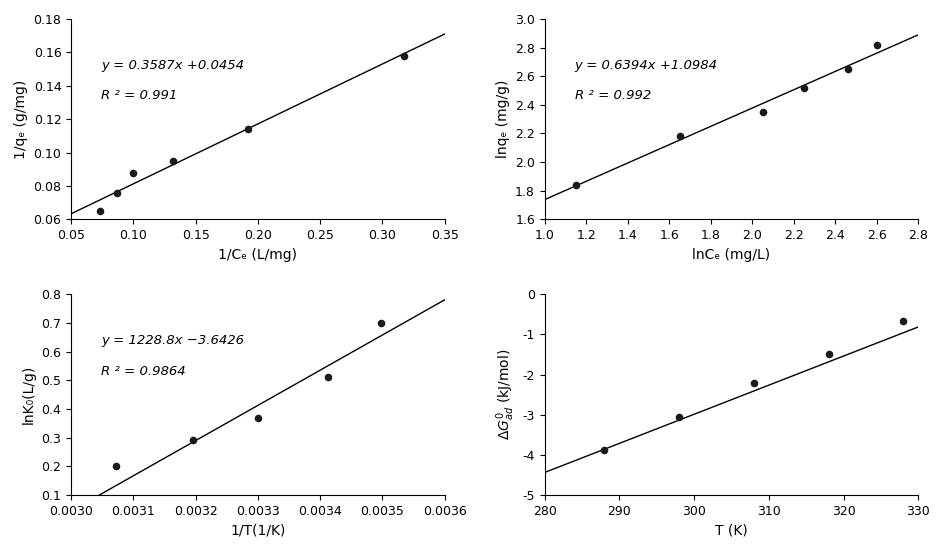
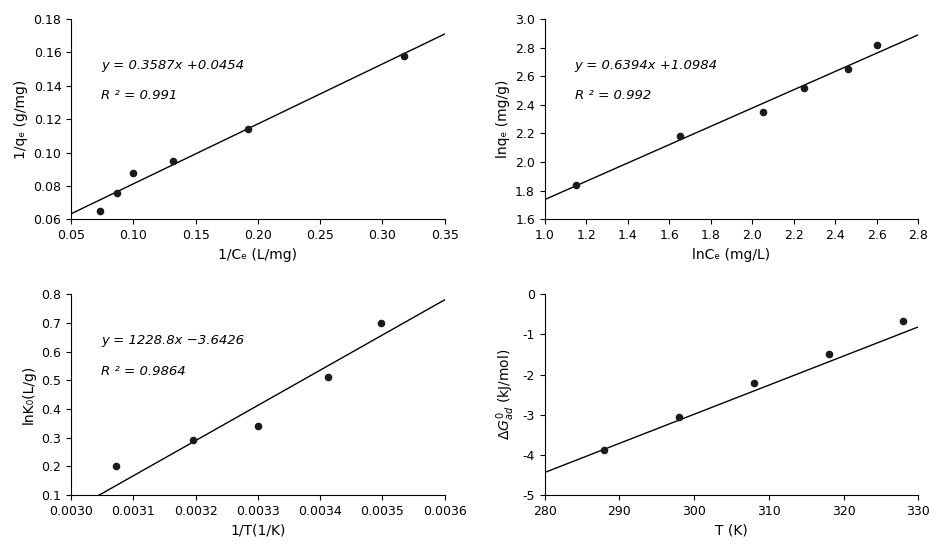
0.0033: 0.37 -> 0.34
